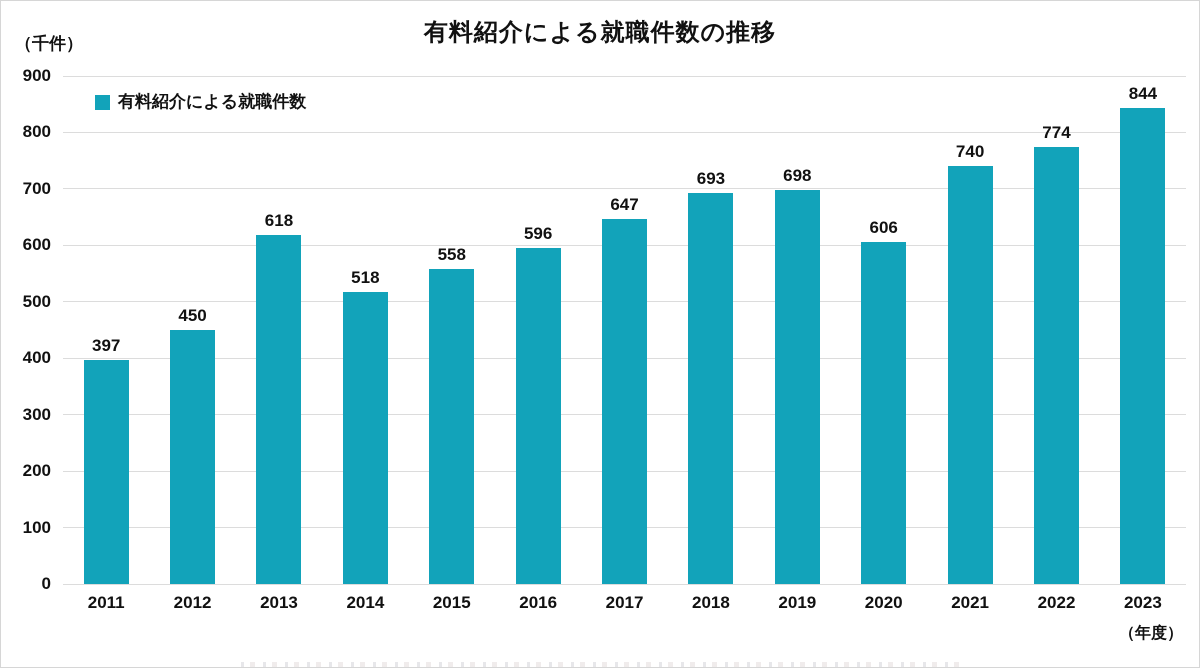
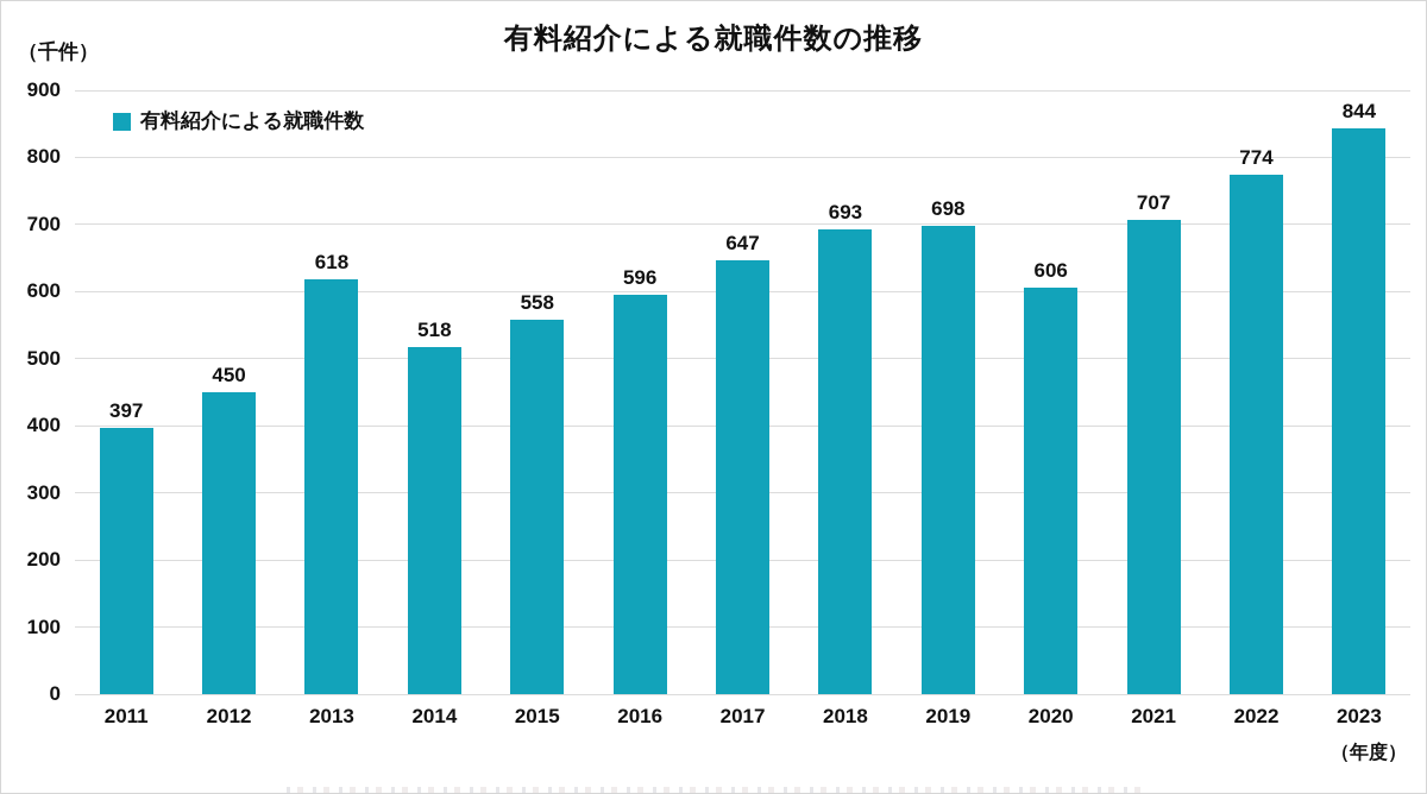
2021: 740 -> 707
